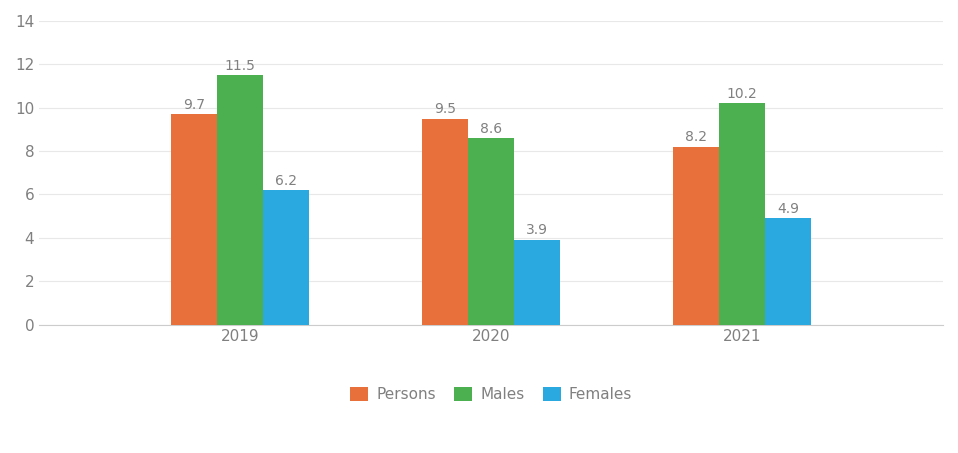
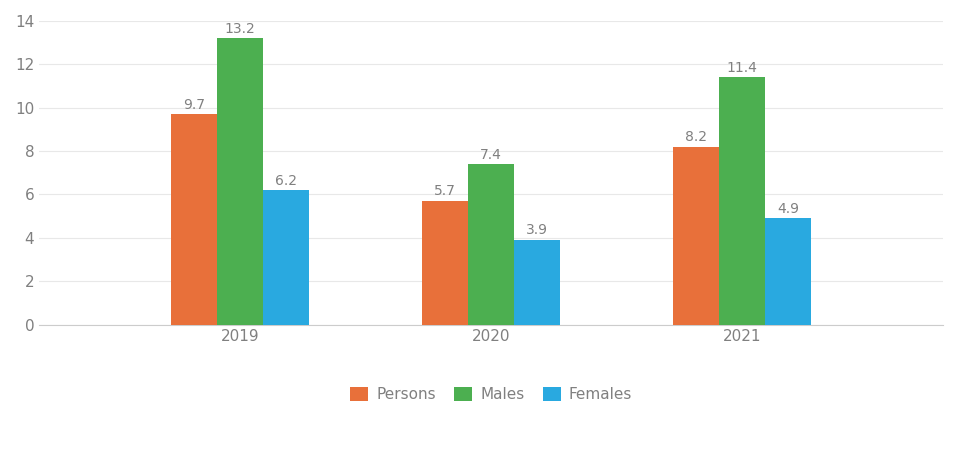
Males/2019: 11.5 -> 13.2
Persons/2020: 9.5 -> 5.7
Males/2020: 8.6 -> 7.4
Males/2021: 10.2 -> 11.4
